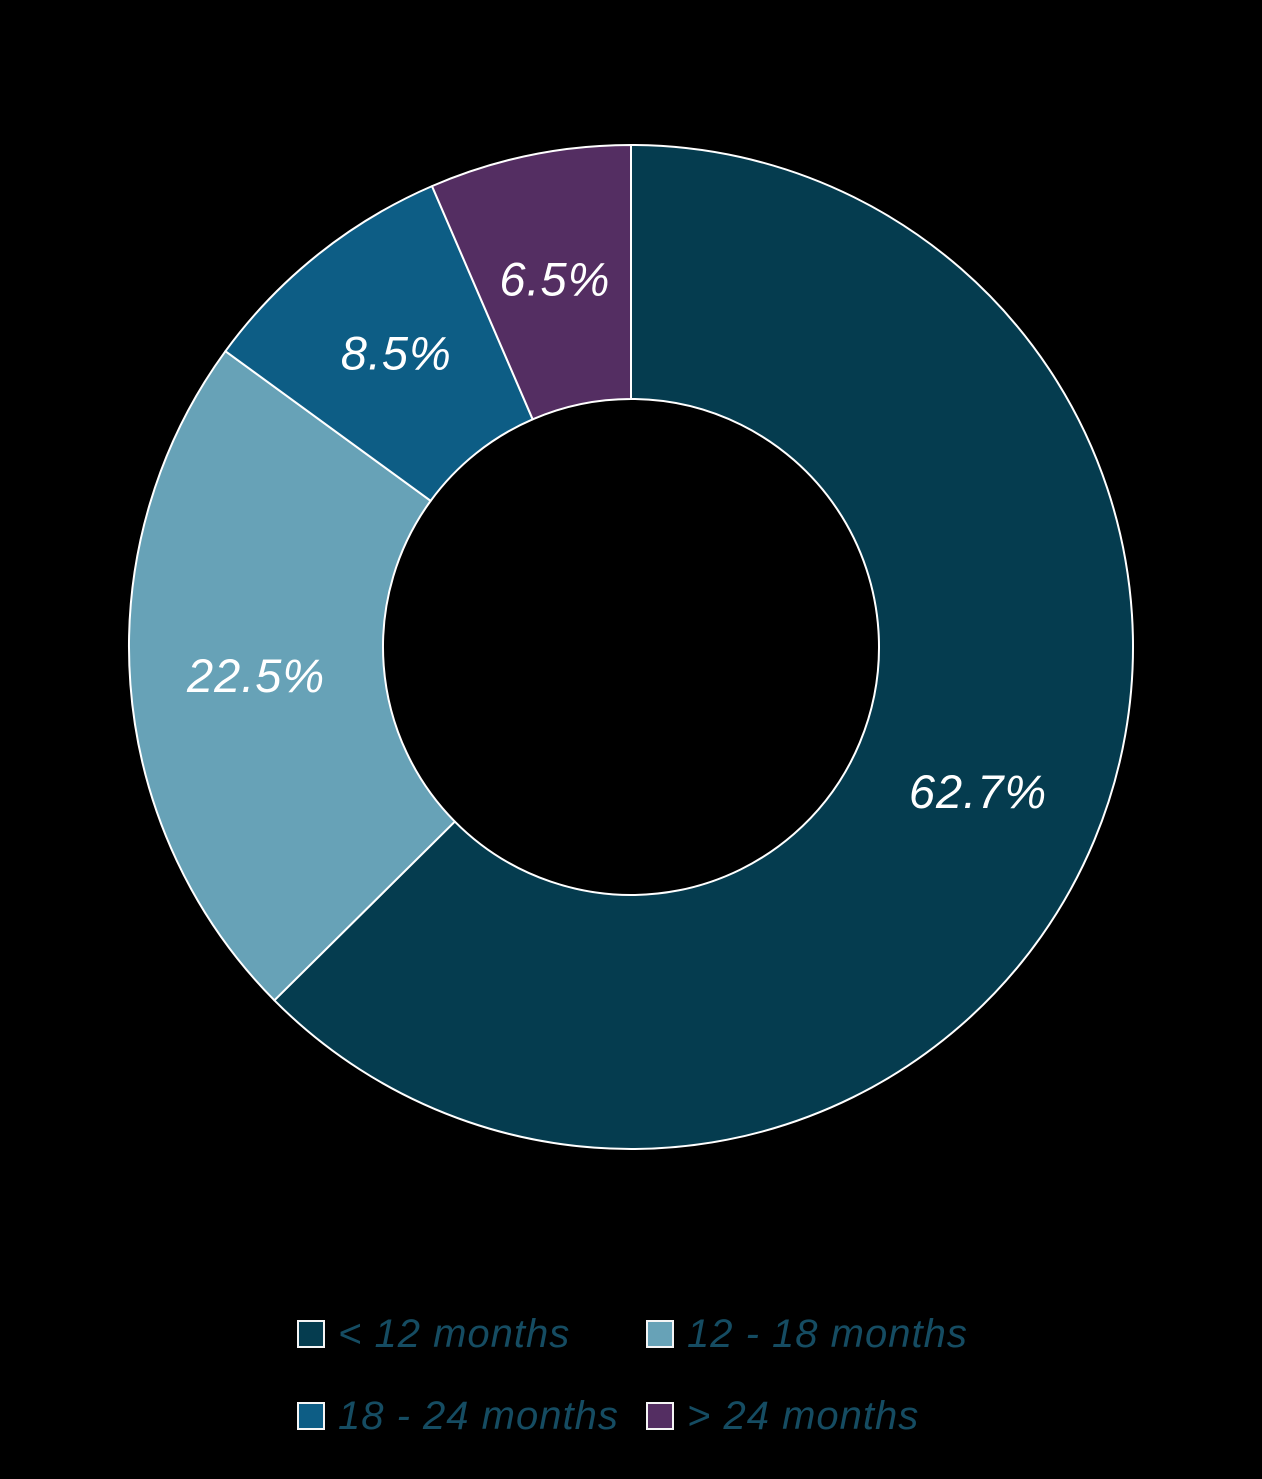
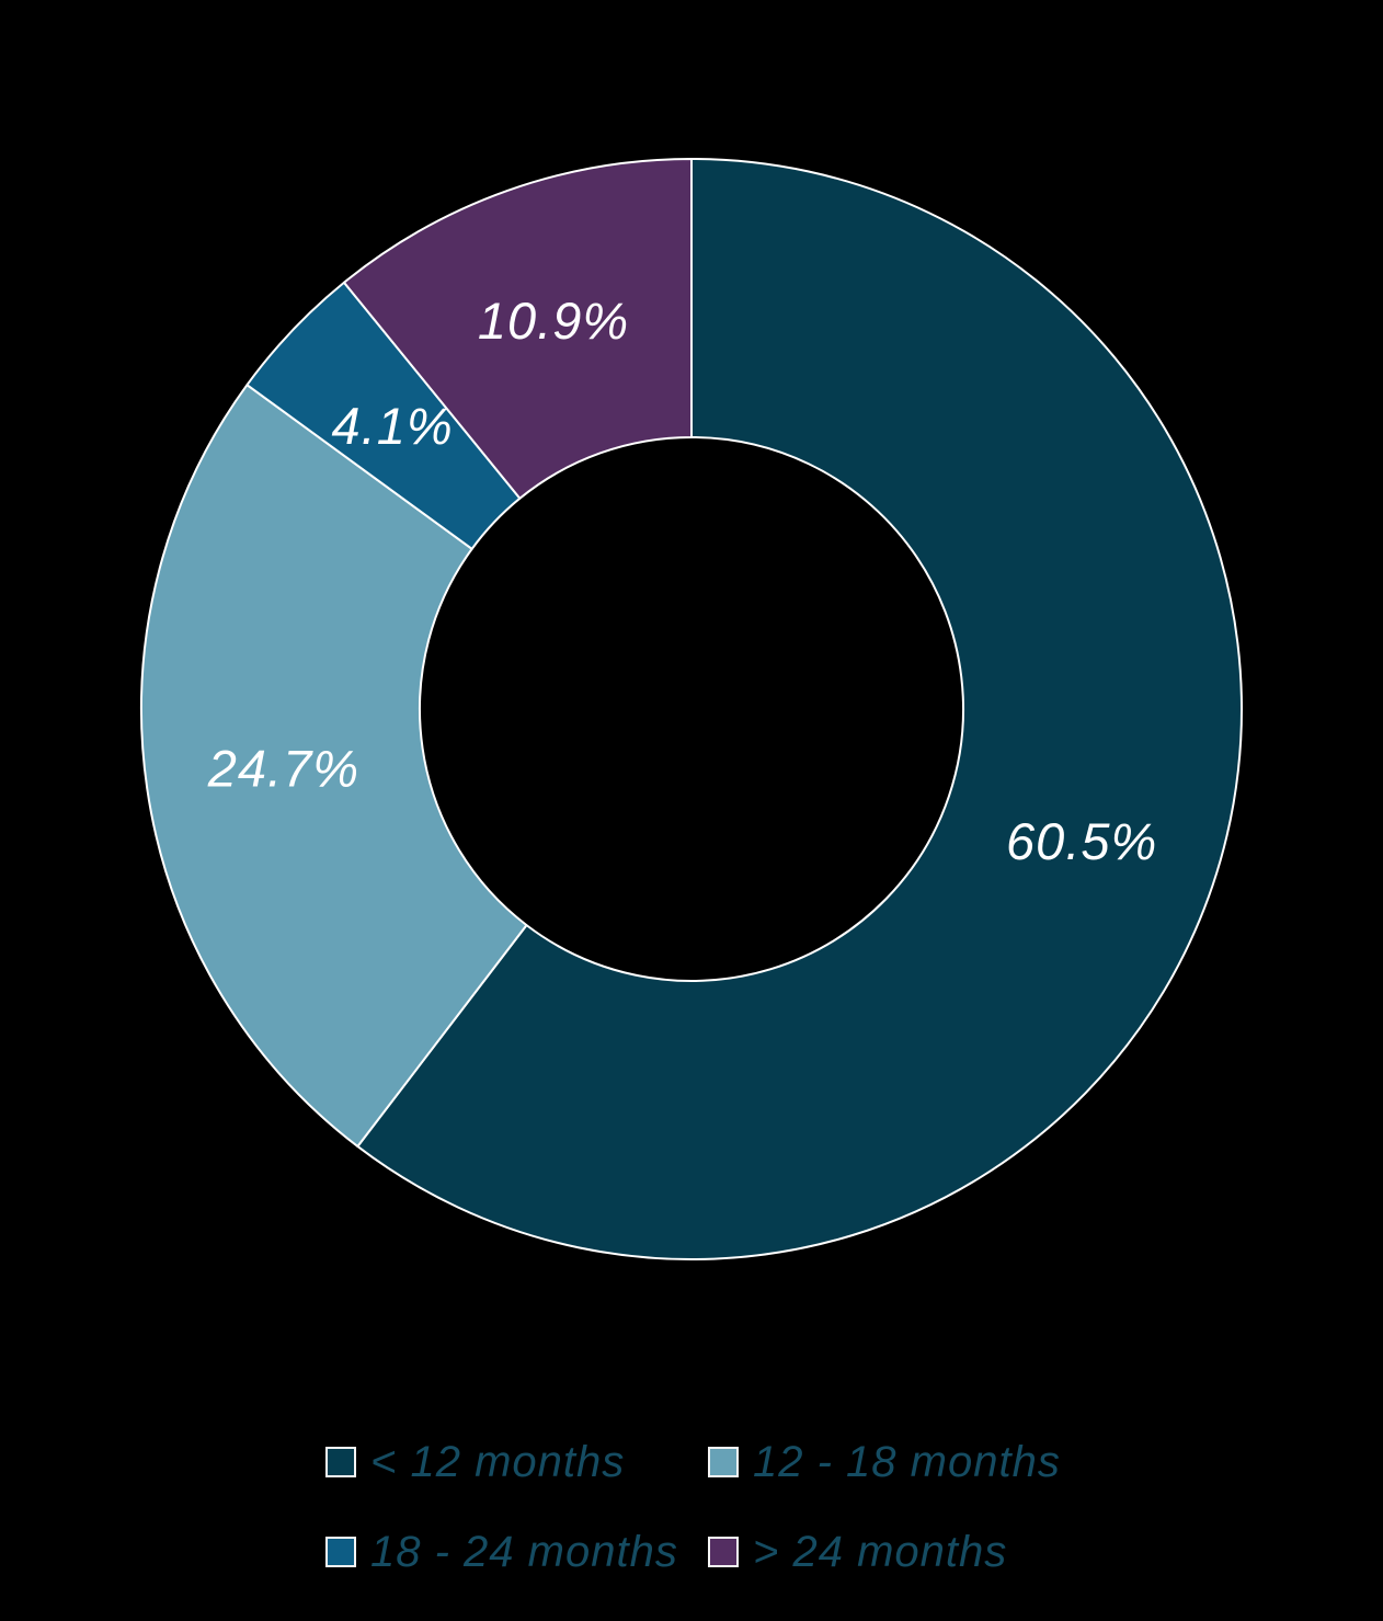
< 12 months: 62.7% -> 60.5%
12 - 18 months: 22.5% -> 24.7%
18 - 24 months: 8.5% -> 4.1%
> 24 months: 6.5% -> 10.9%
